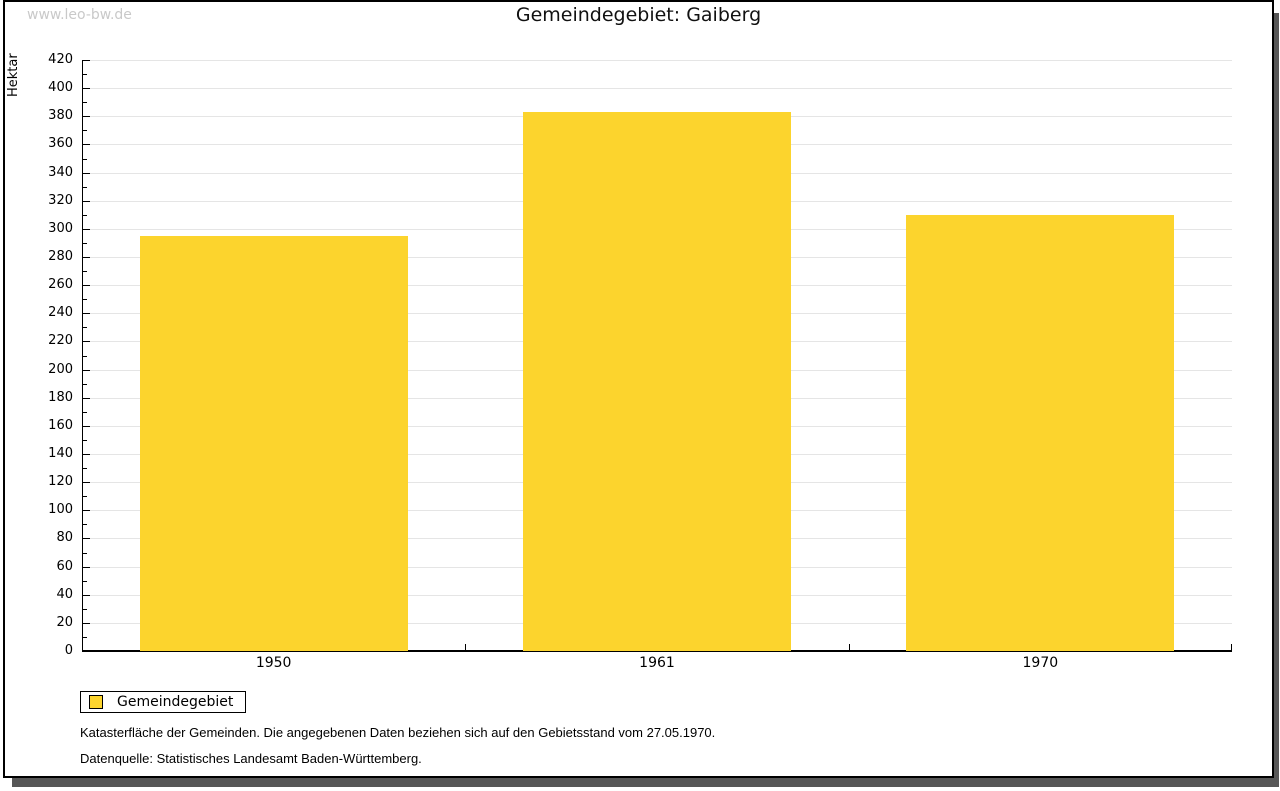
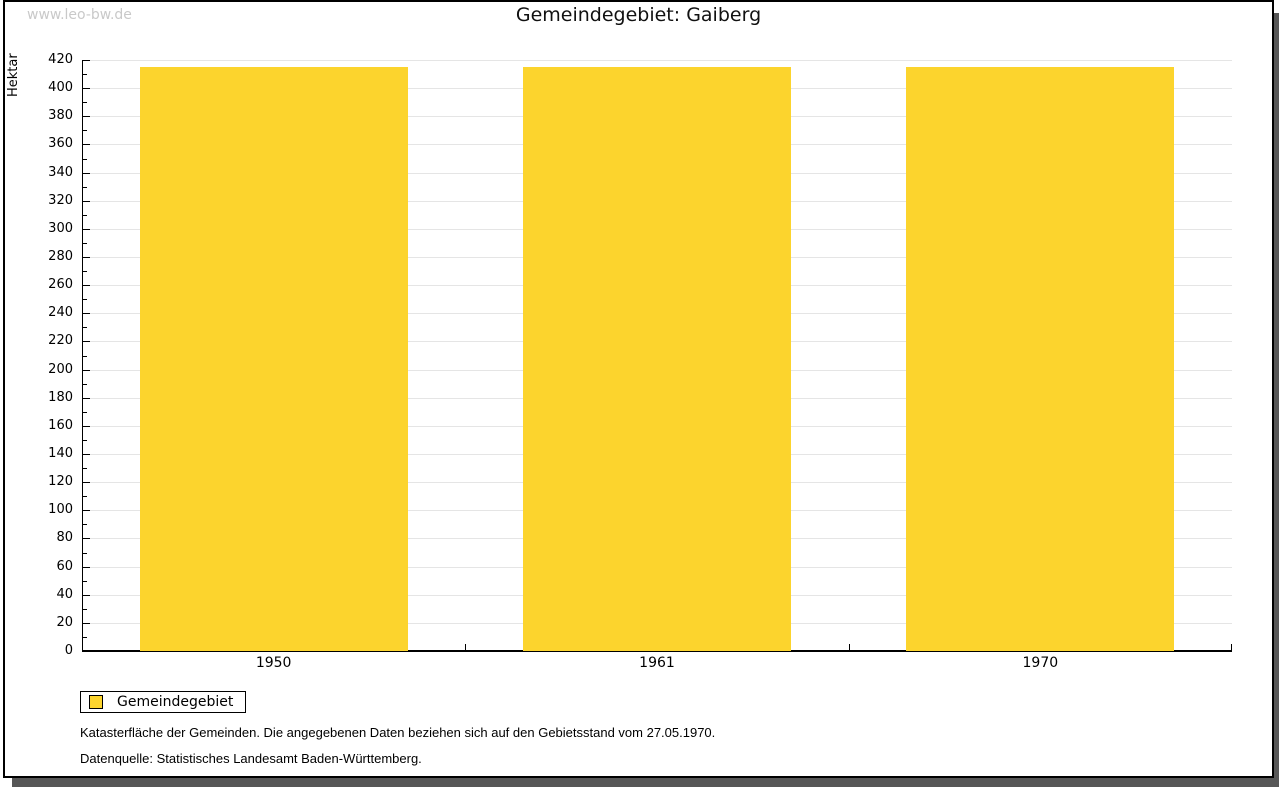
1950: 295 -> 415
1961: 383 -> 415
1970: 310 -> 415
